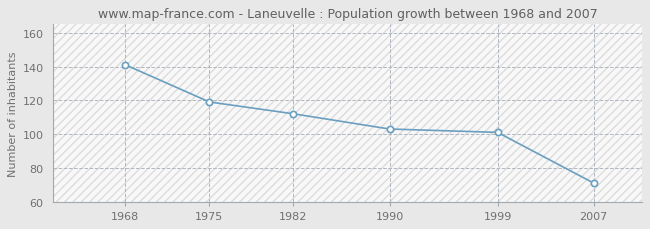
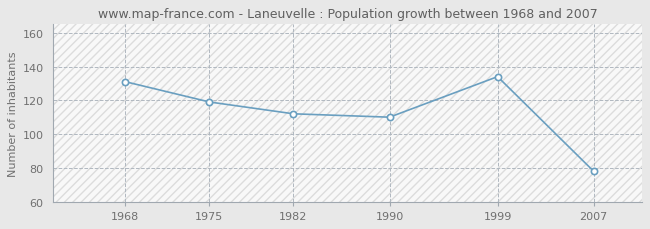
1968: 141 -> 131
1990: 103 -> 110
1999: 101 -> 134
2007: 71 -> 78
